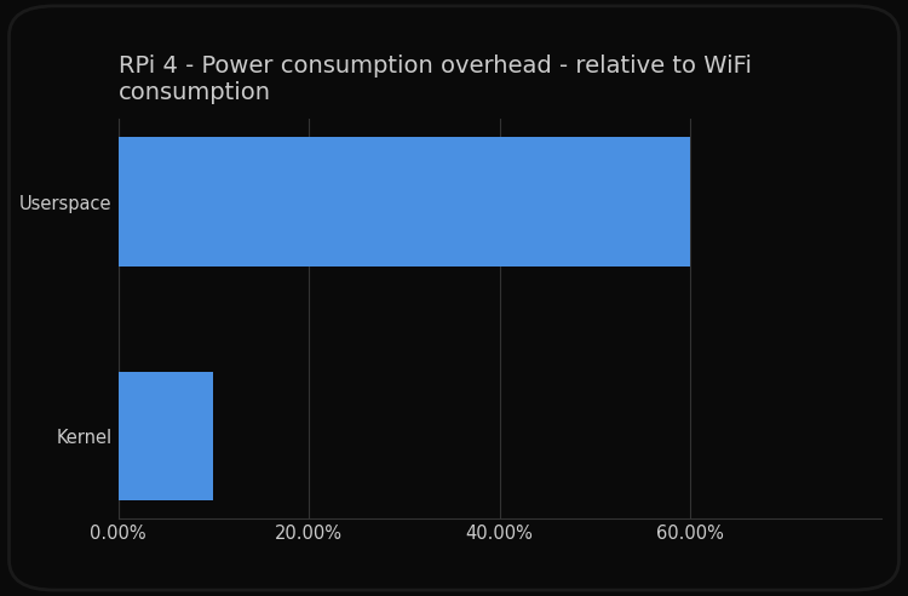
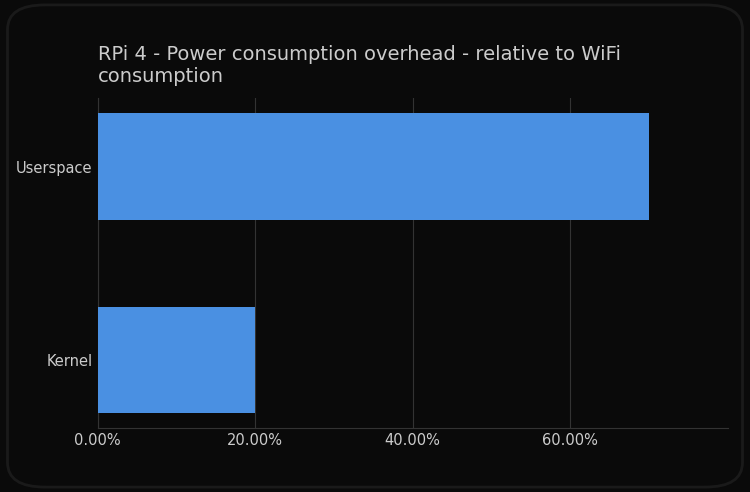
Userspace: 60% -> 70%
Kernel: 10% -> 20%
